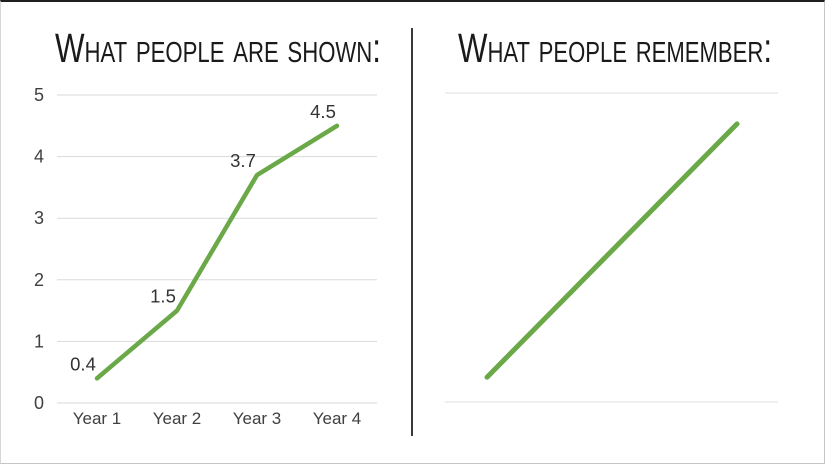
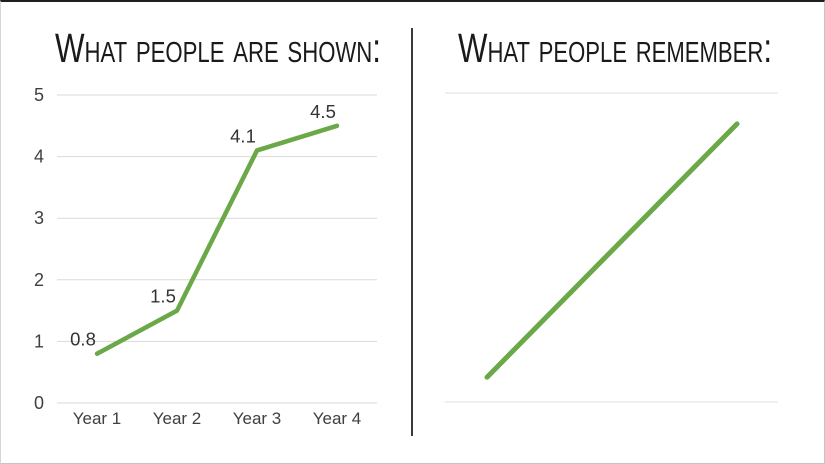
What people are shown:/Year 1: 0.4 -> 0.8
What people are shown:/Year 3: 3.7 -> 4.1
